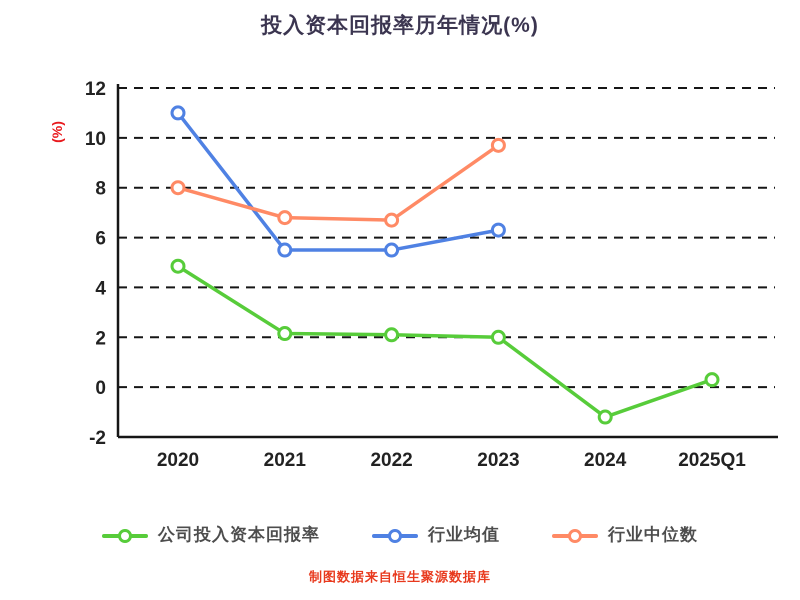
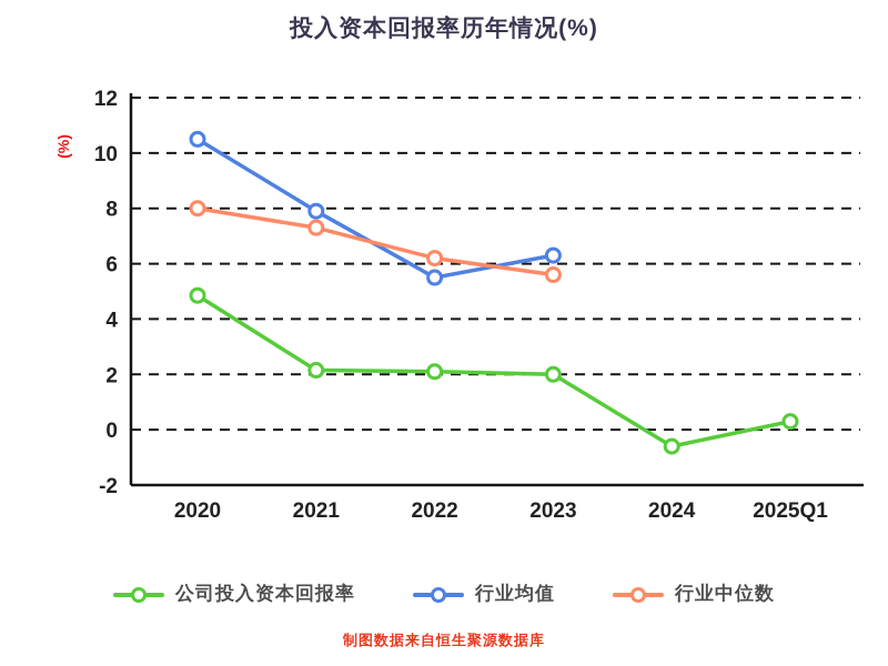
行业均值/2020: 11.0 -> 10.5
行业均值/2021: 5.5 -> 7.9
行业中位数/2021: 6.8 -> 7.3
行业中位数/2022: 6.7 -> 6.2
行业中位数/2023: 9.7 -> 5.6
公司投入资本回报率/2024: -1.2 -> -0.6
